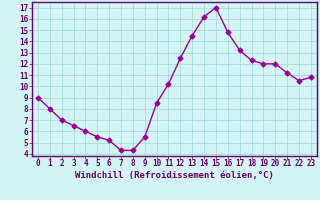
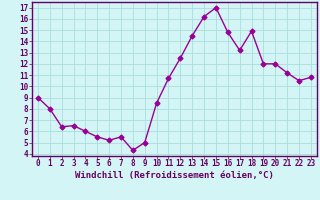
2: 7.0 -> 6.4
7: 4.3 -> 5.5
9: 5.5 -> 5.0
11: 10.2 -> 10.7
18: 12.3 -> 14.9
